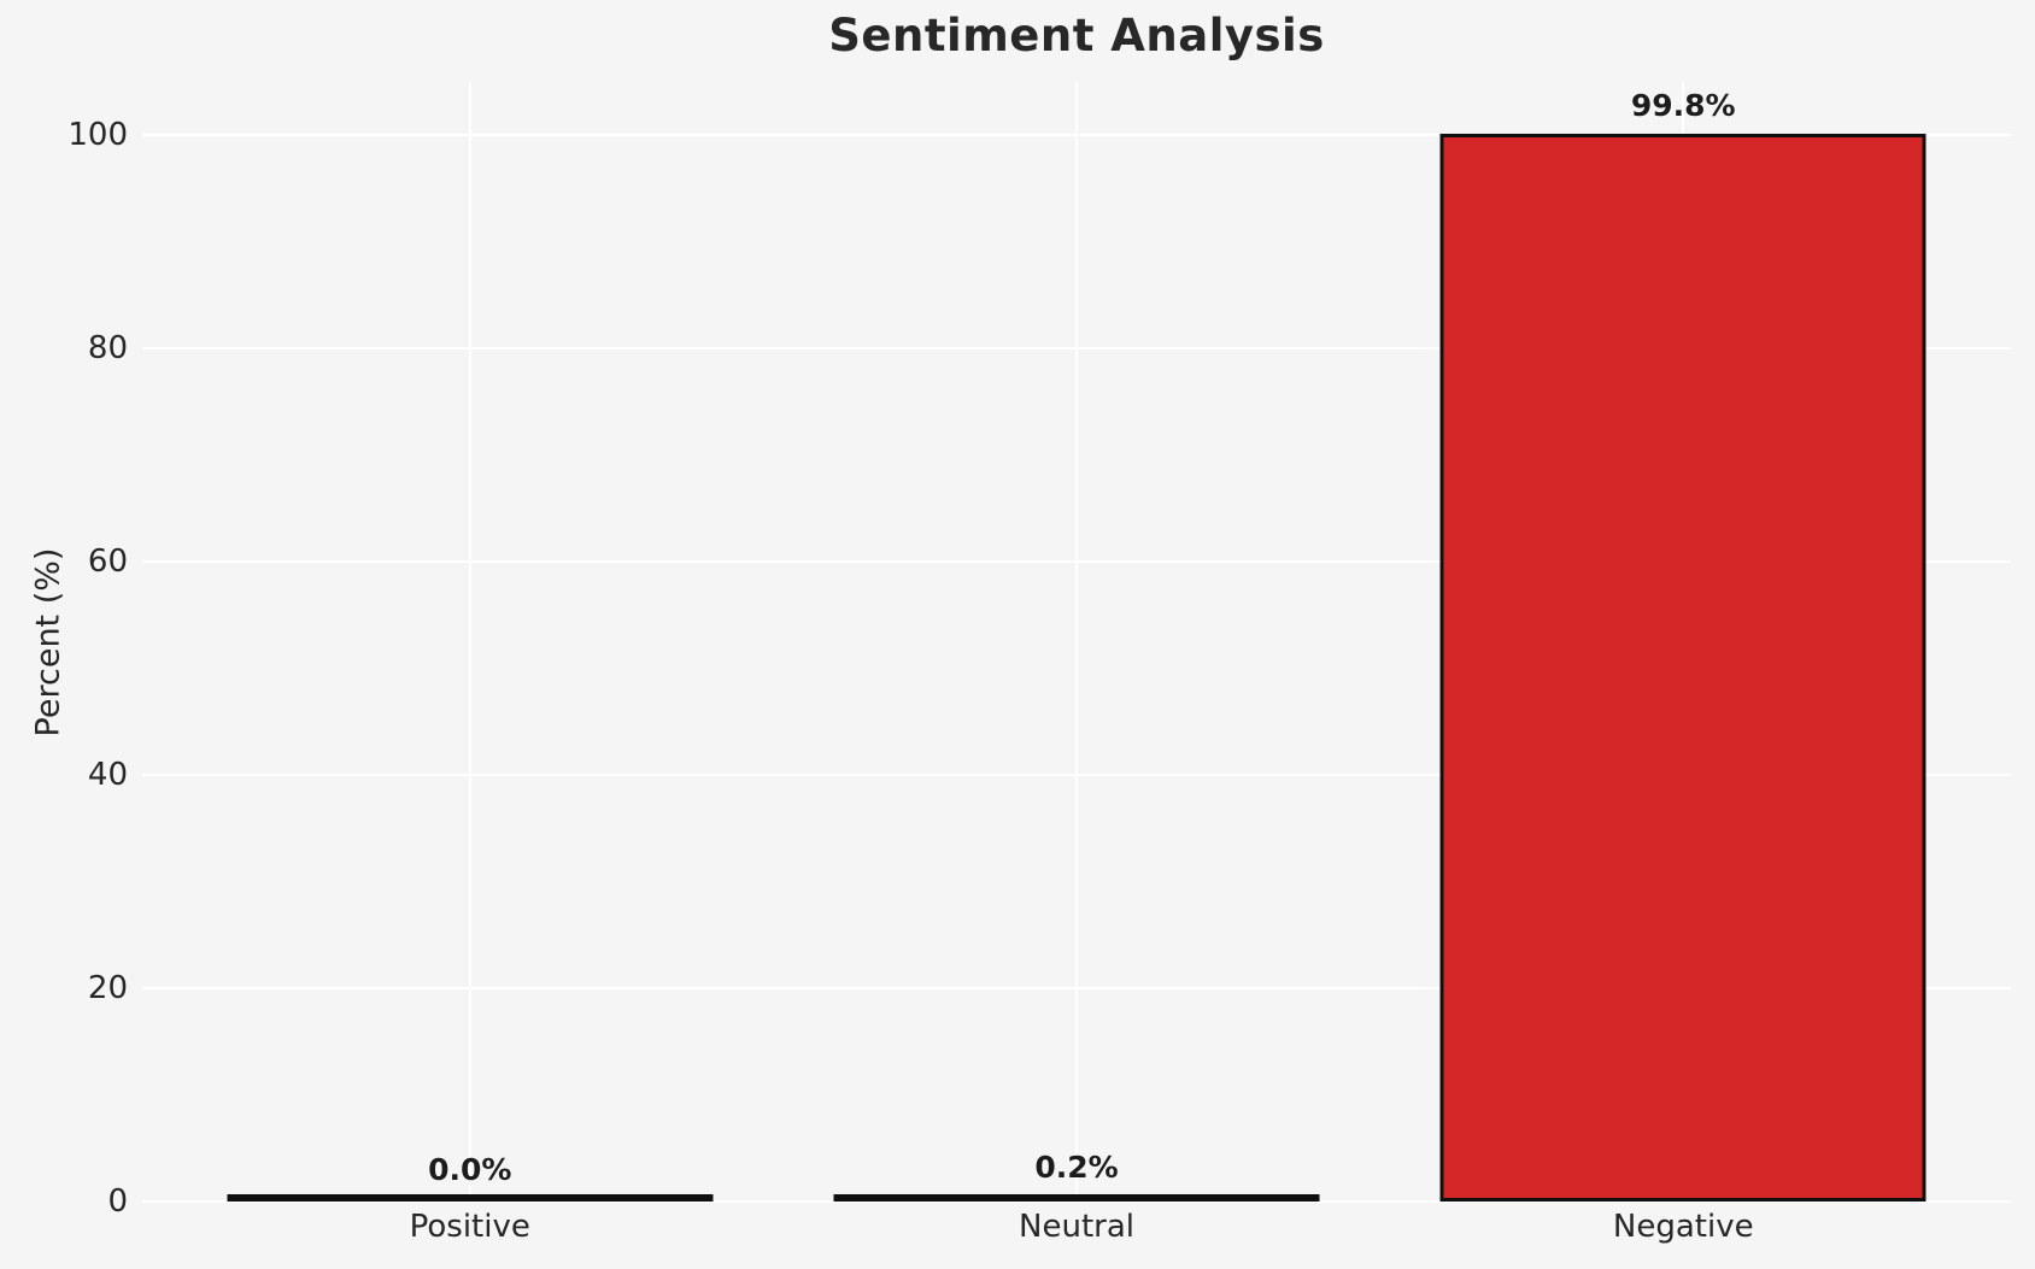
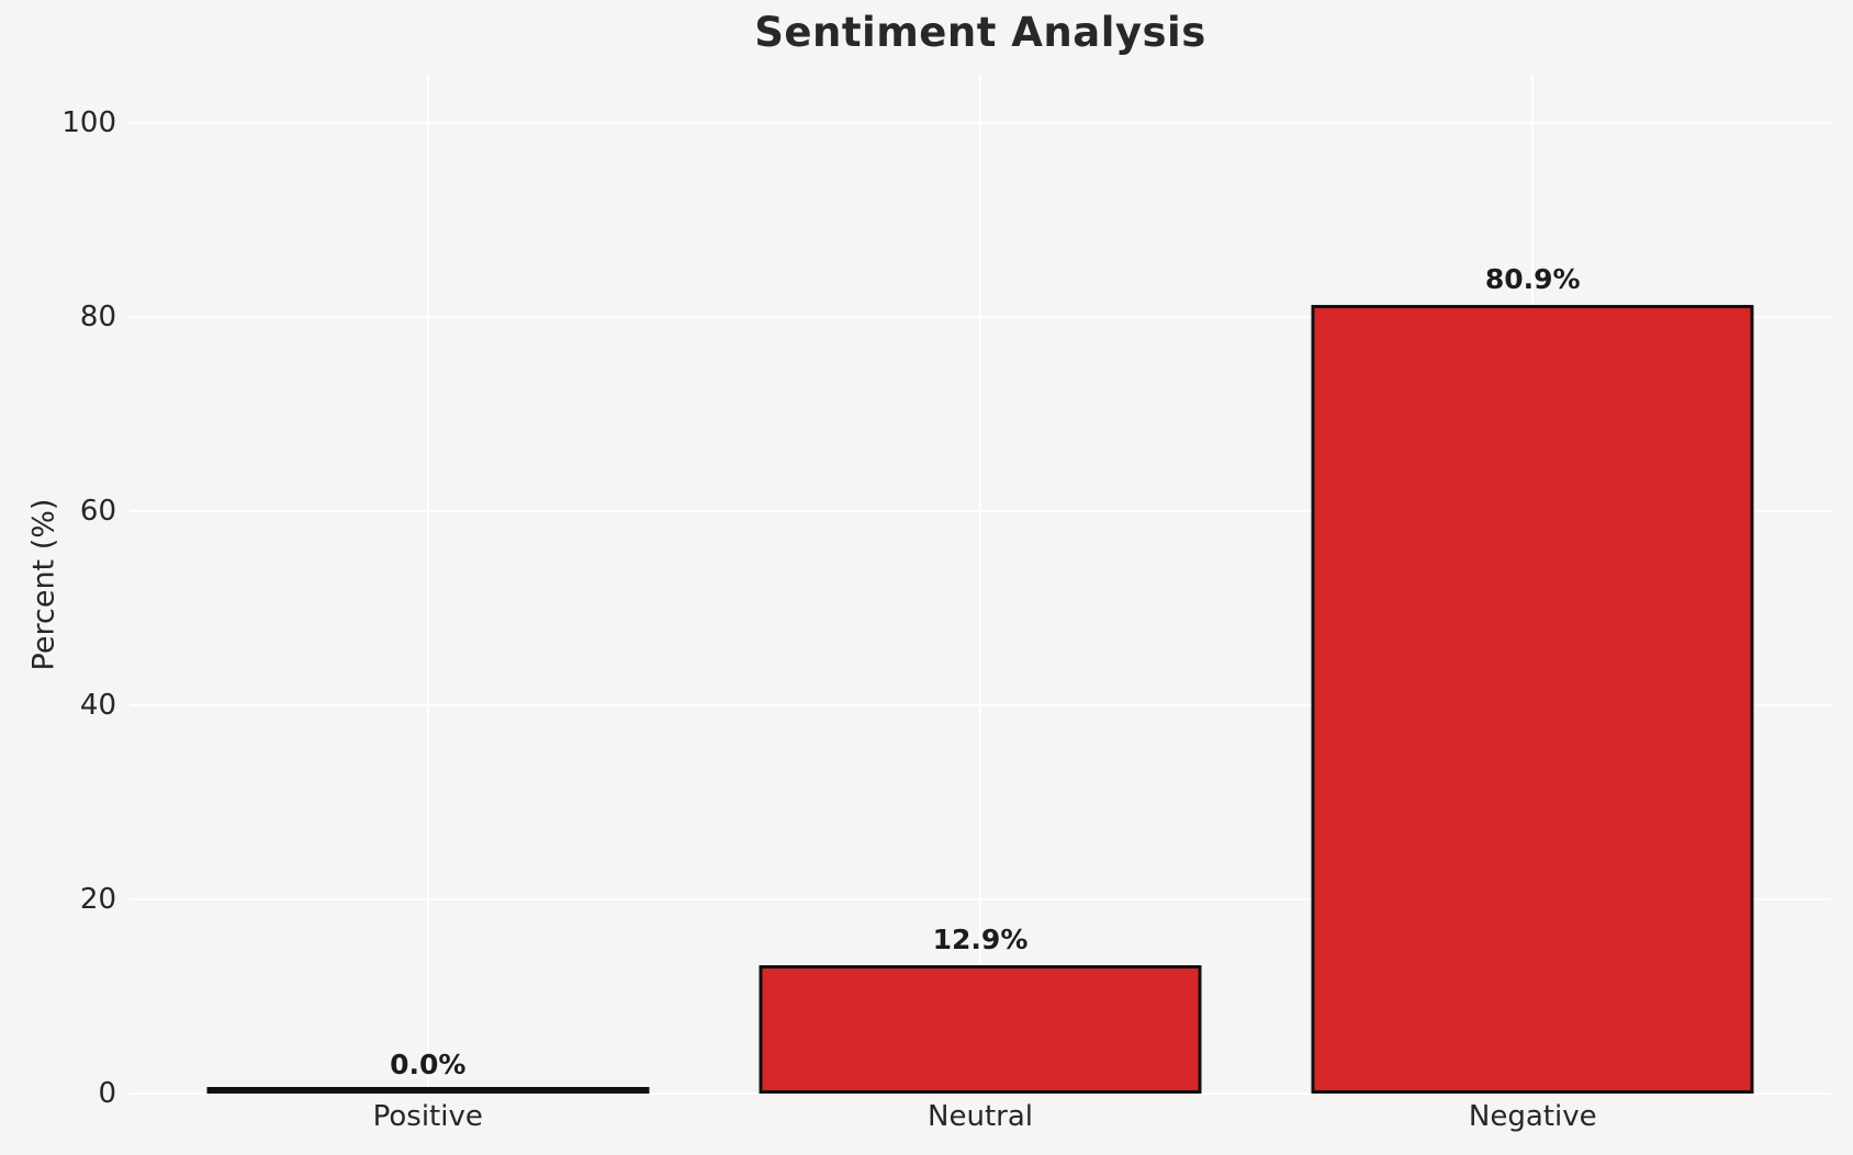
Neutral: 0.2% -> 12.9%
Negative: 99.8% -> 80.9%
